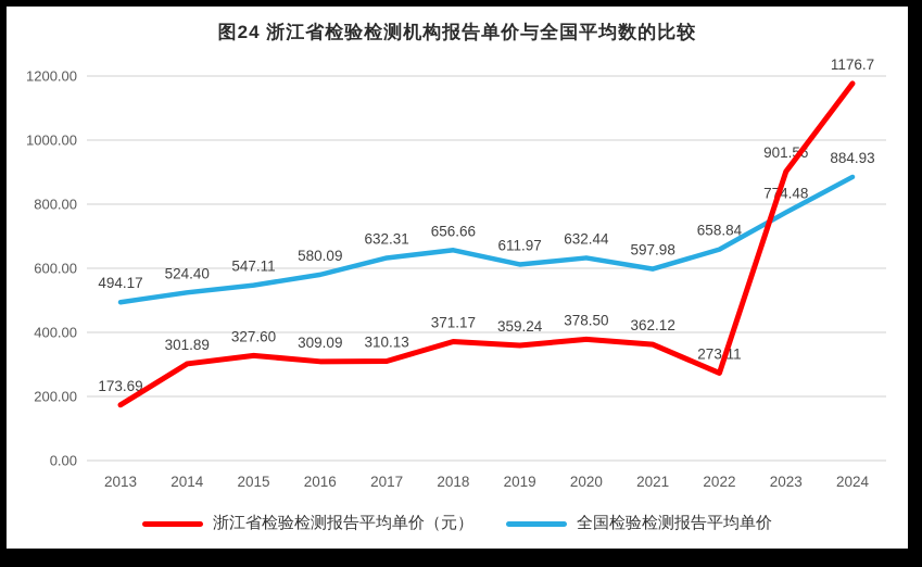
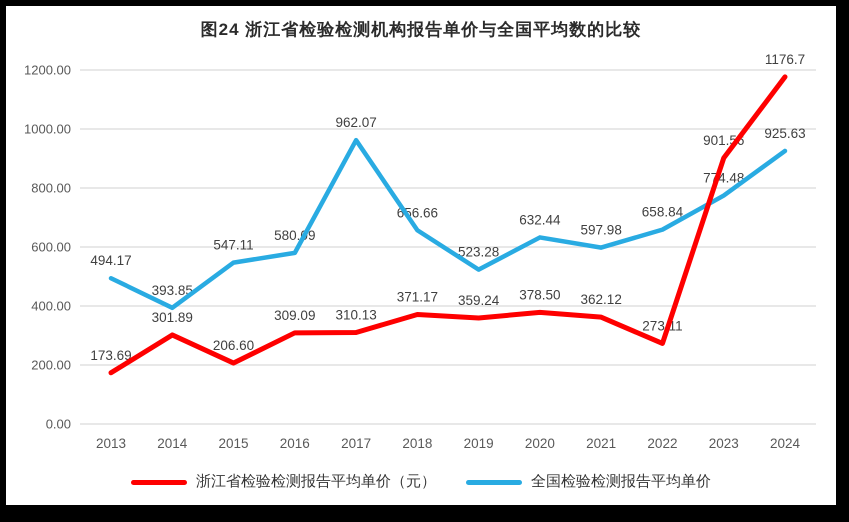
全国检验检测报告平均单价/2014: 524.40 -> 393.85
浙江省检验检测报告平均单价（元）/2015: 327.60 -> 206.60
全国检验检测报告平均单价/2017: 632.31 -> 962.07
全国检验检测报告平均单价/2019: 611.97 -> 523.28
全国检验检测报告平均单价/2024: 884.93 -> 925.63
